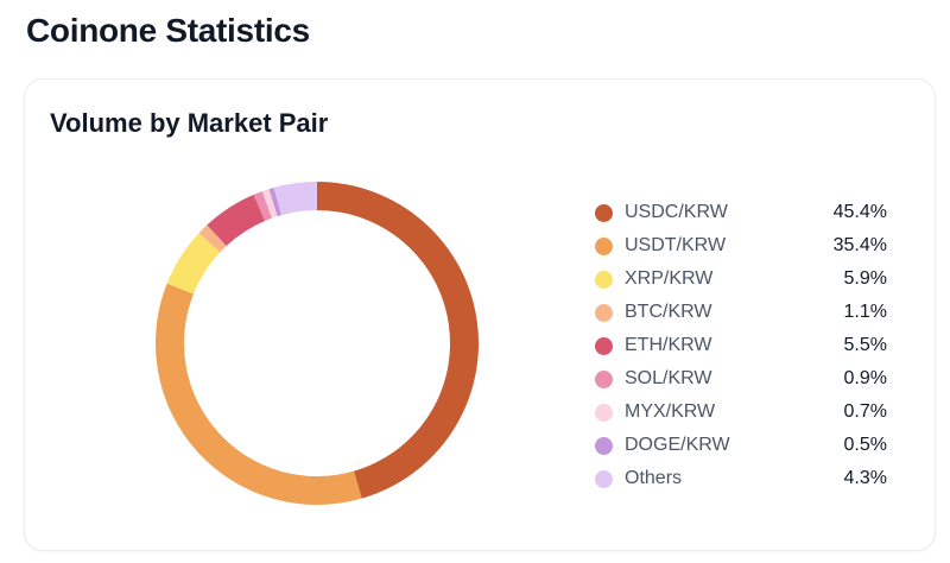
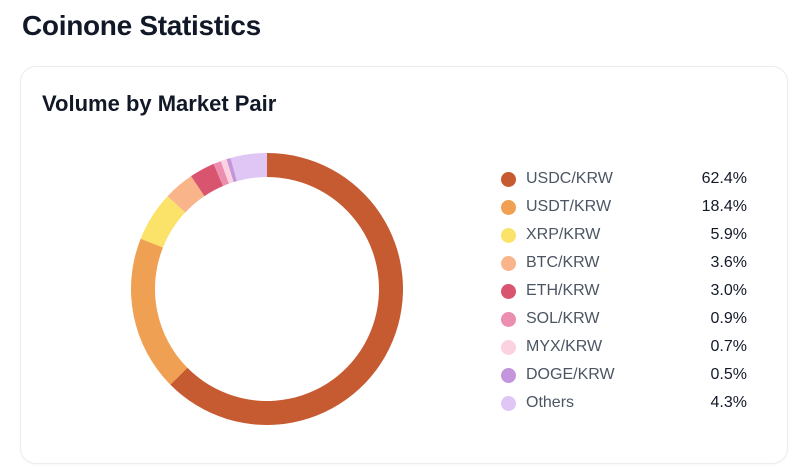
USDC/KRW: 45.4% -> 62.4%
USDT/KRW: 35.4% -> 18.4%
BTC/KRW: 1.1% -> 3.6%
ETH/KRW: 5.5% -> 3.0%
